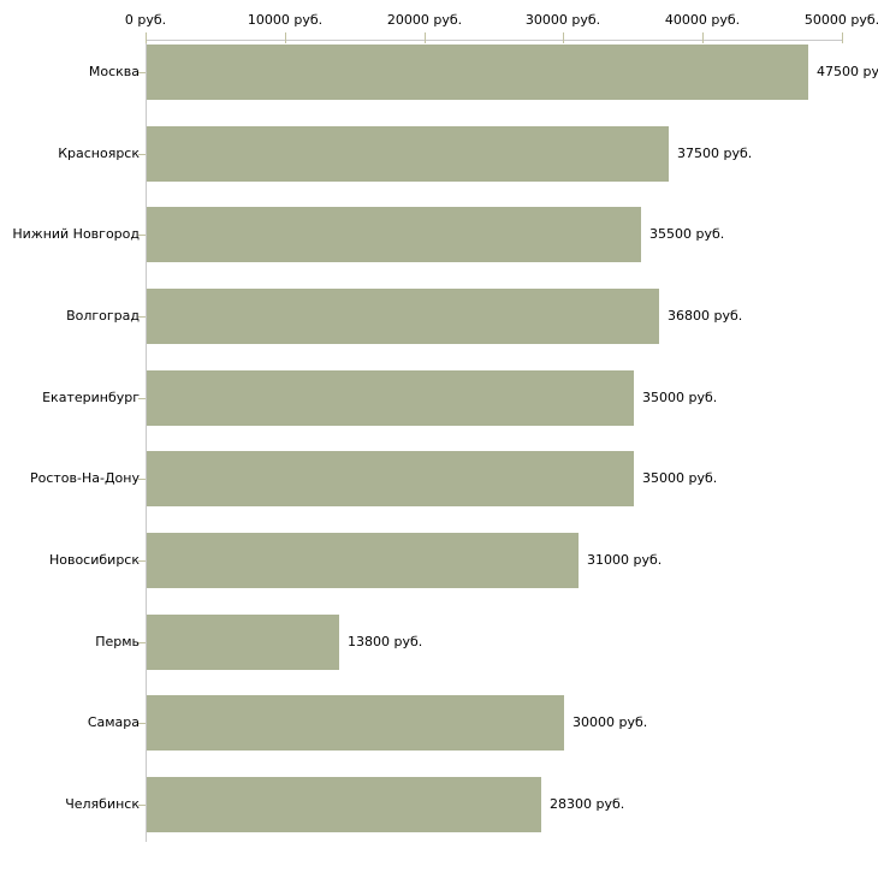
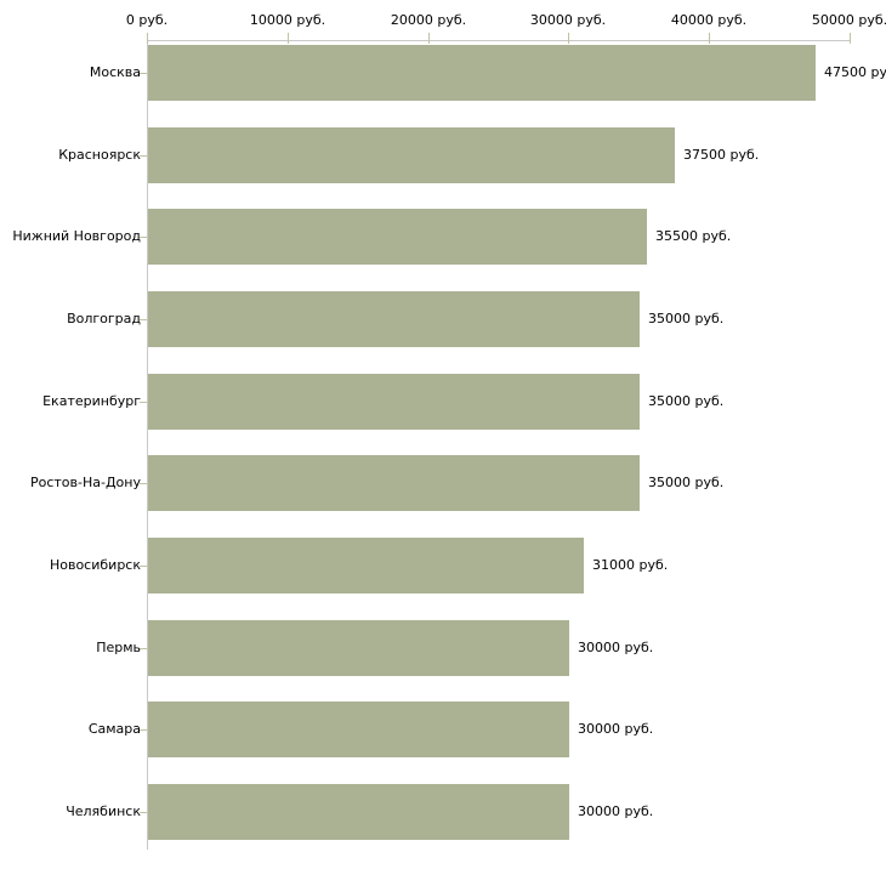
Волгоград: 36800 -> 35000
Пермь: 13800 -> 30000
Челябинск: 28300 -> 30000
